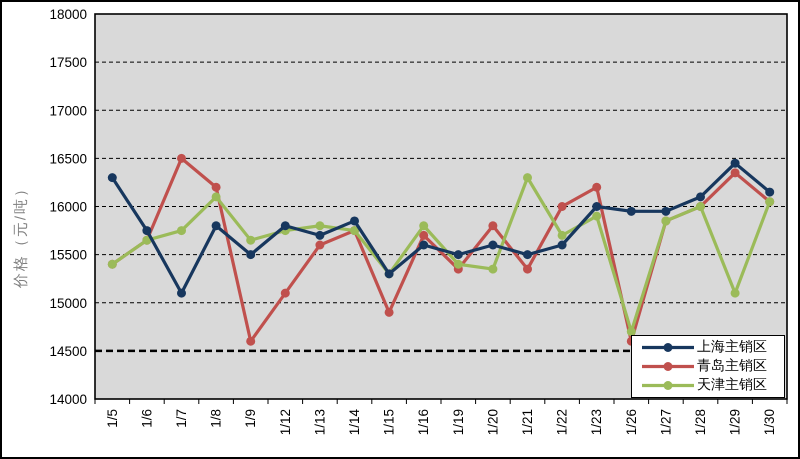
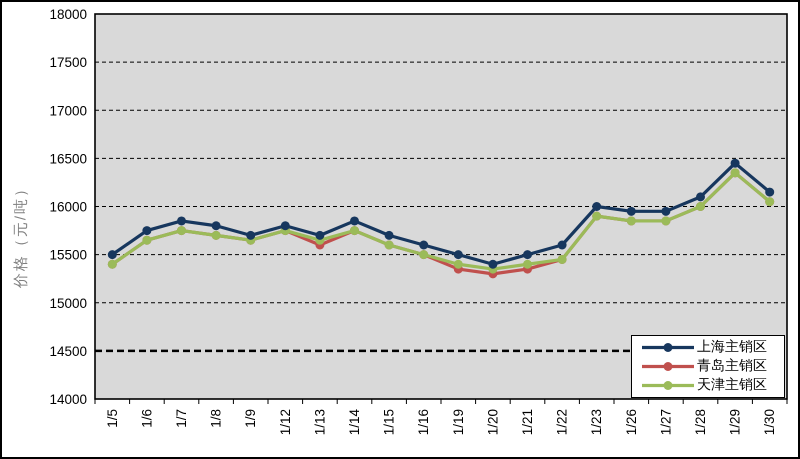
上海主销区/1/5: 16300 -> 15500
上海主销区/1/7: 15100 -> 15800
青岛主销区/1/7: 16500 -> 15800
青岛主销区/1/8: 16200 -> 15700
天津主销区/1/8: 16100 -> 15700
上海主销区/1/9: 15500 -> 15700
青岛主销区/1/9: 14600 -> 15600
青岛主销区/1/12: 15100 -> 15800
天津主销区/1/13: 15800 -> 15600
上海主销区/1/15: 15300 -> 15700
青岛主销区/1/15: 14900 -> 15600
天津主销区/1/15: 15300 -> 15600
青岛主销区/1/16: 15700 -> 15500
天津主销区/1/16: 15800 -> 15500
上海主销区/1/20: 15600 -> 15400
青岛主销区/1/20: 15800 -> 15300
天津主销区/1/21: 16300 -> 15400
青岛主销区/1/22: 16000 -> 15400
天津主销区/1/22: 15700 -> 15400
青岛主销区/1/23: 16200 -> 15900
青岛主销区/1/26: 14600 -> 15800
天津主销区/1/26: 14700 -> 15800
天津主销区/1/29: 15100 -> 16400
